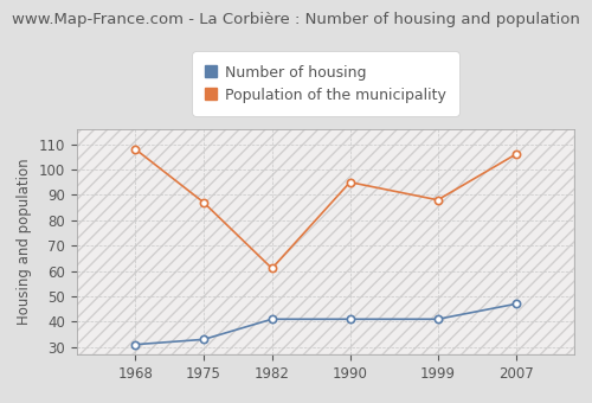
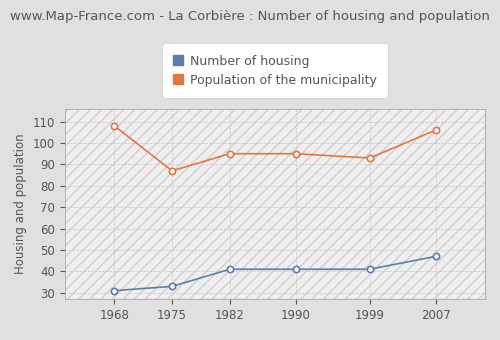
Population of the municipality/1982: 61 -> 95
Population of the municipality/1999: 88 -> 93
